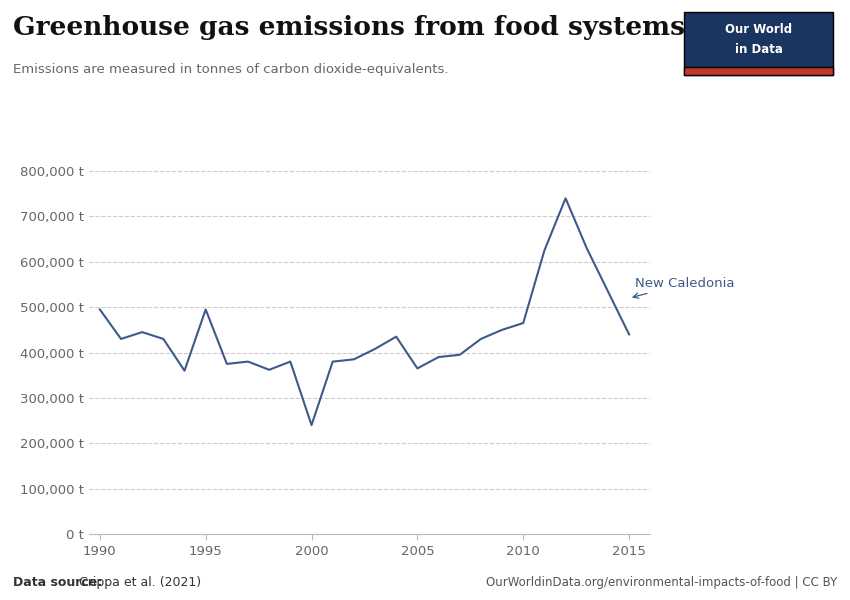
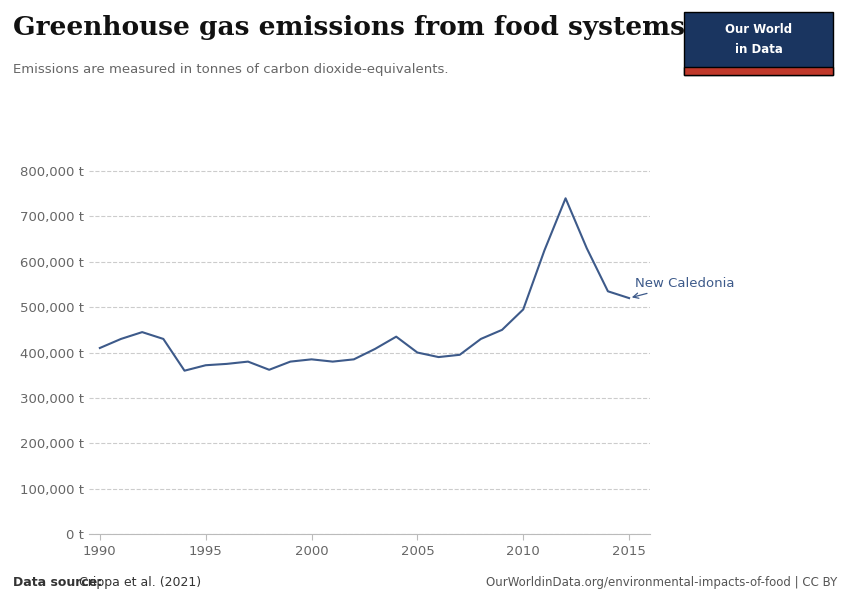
1990: 495,000 t -> 410,000 t
1995: 495,000 t -> 372,000 t
2000: 240,000 t -> 385,000 t
2005: 365,000 t -> 400,000 t
2010: 465,000 t -> 495,000 t
2015: 440,000 t -> 520,000 t
